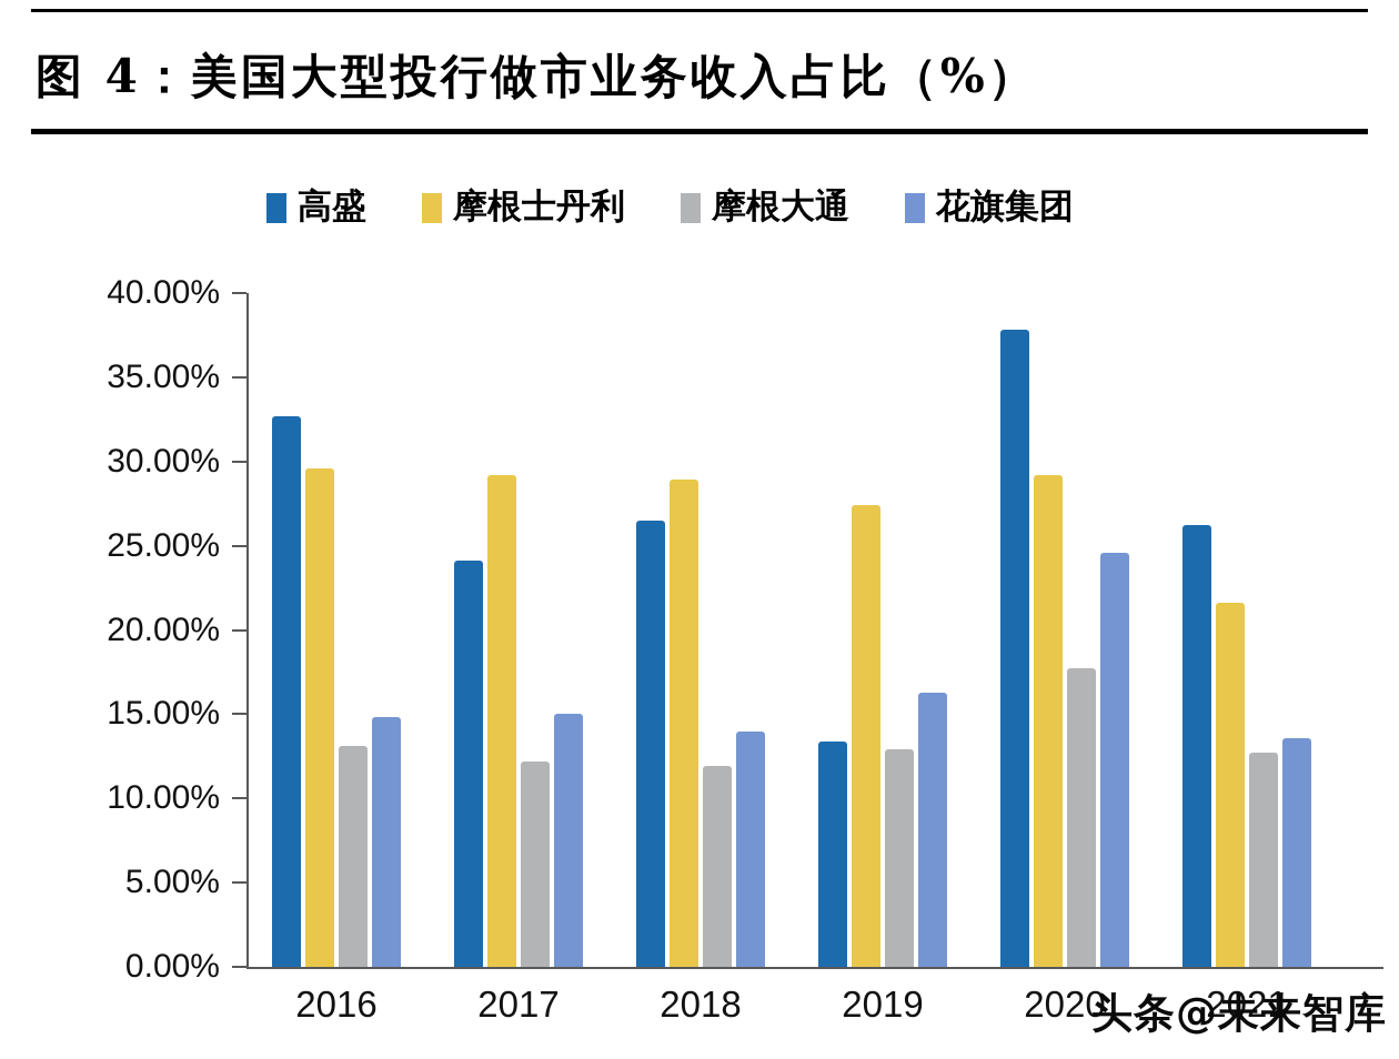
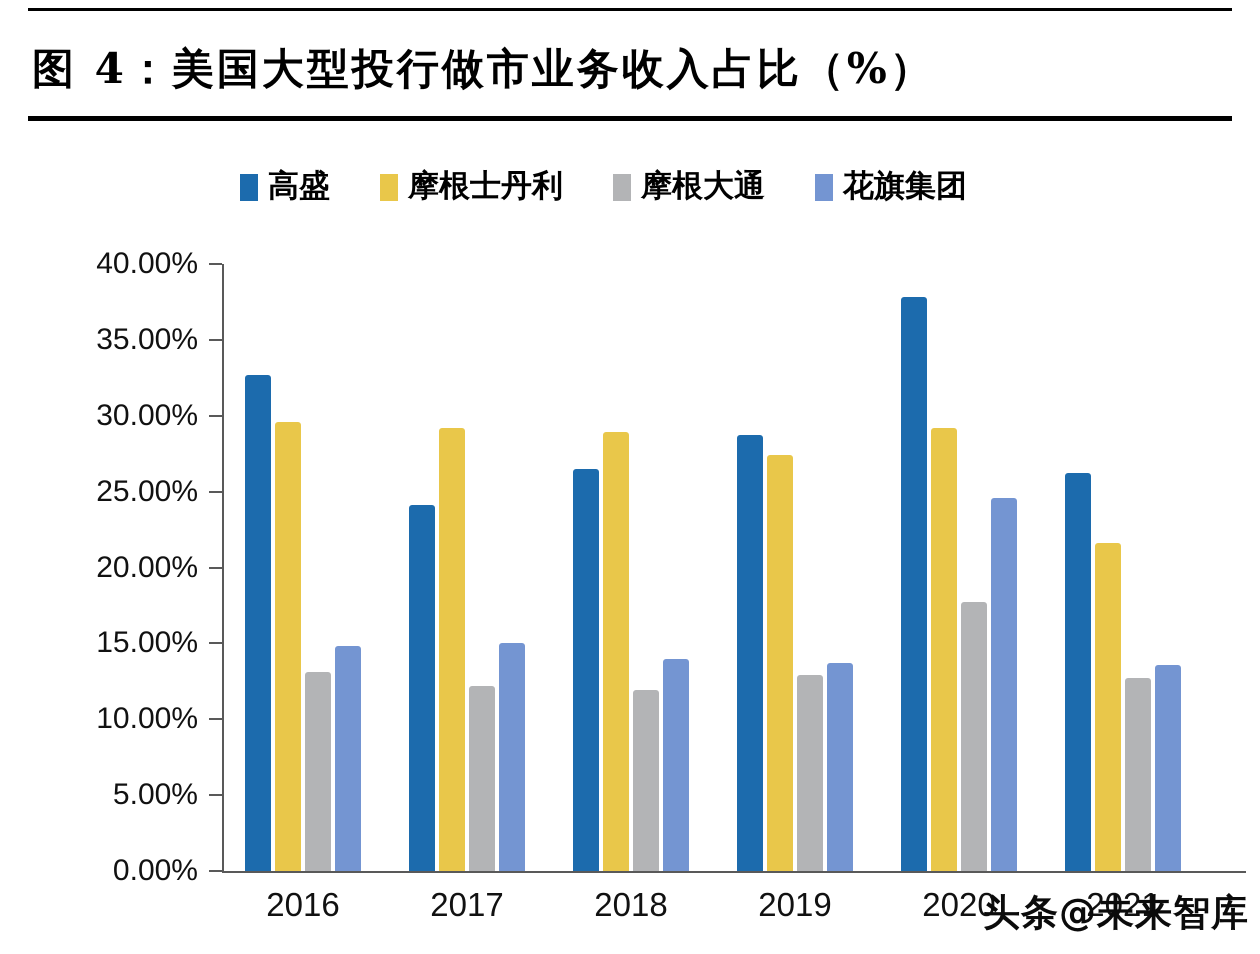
高盛/2019: 13.4% -> 28.7%
花旗集团/2019: 16.3% -> 13.7%
